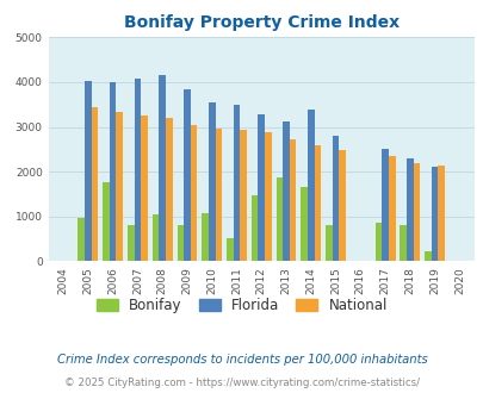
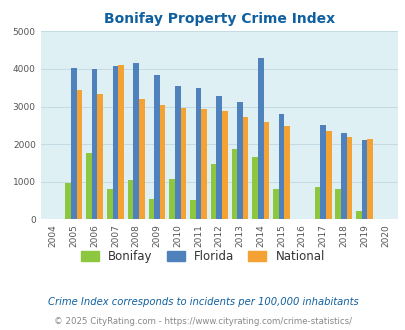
National/2007: 3250 -> 4100
Bonifay/2009: 820 -> 550
Florida/2014: 3400 -> 4300
